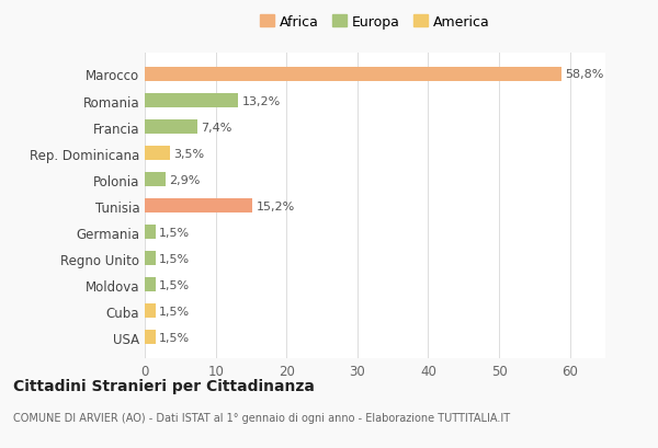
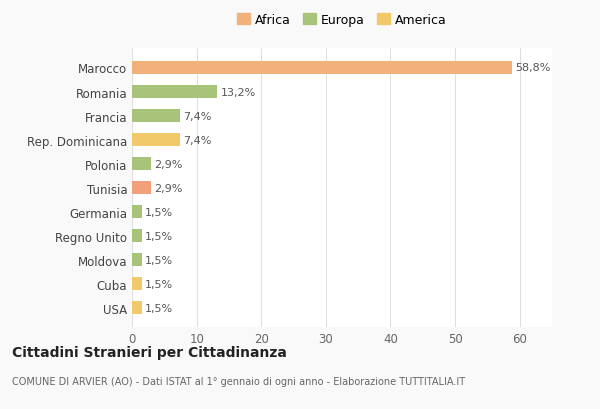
Rep. Dominicana: 3,5% -> 7,4%
Tunisia: 15,2% -> 2,9%
